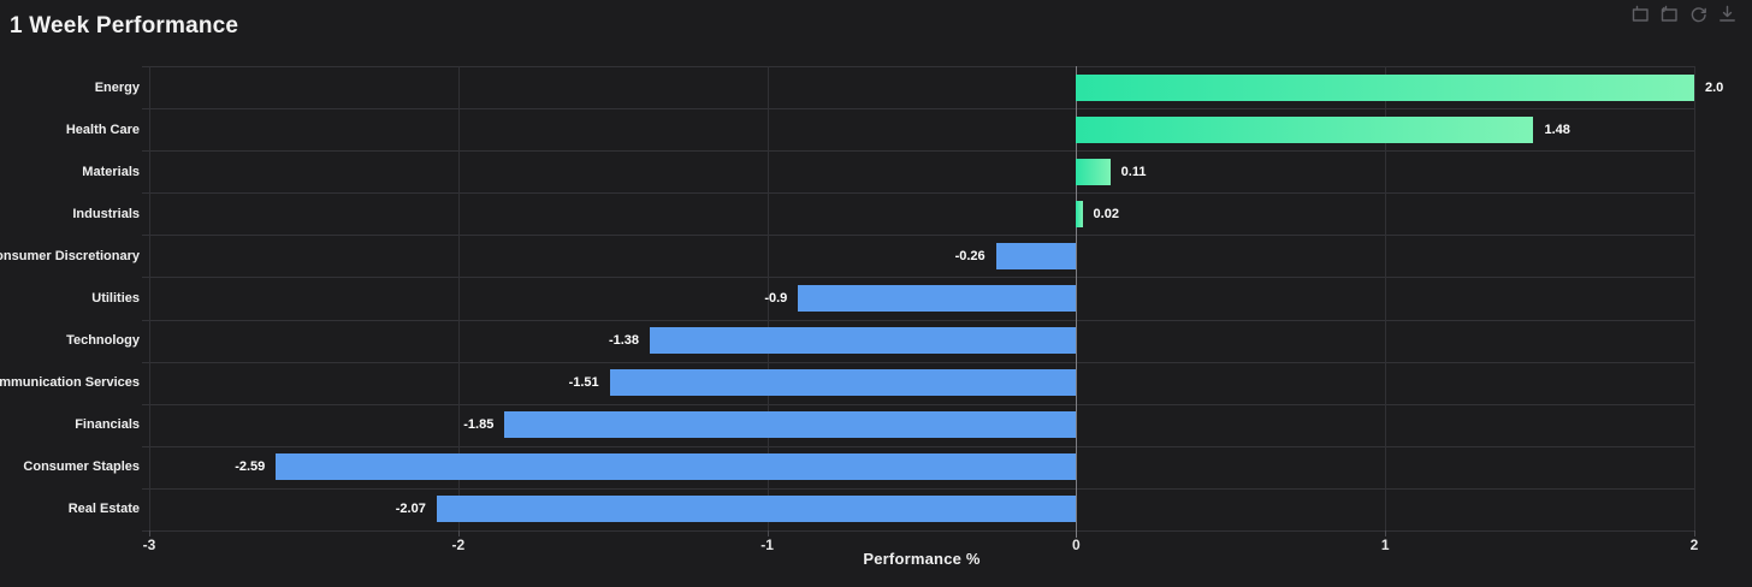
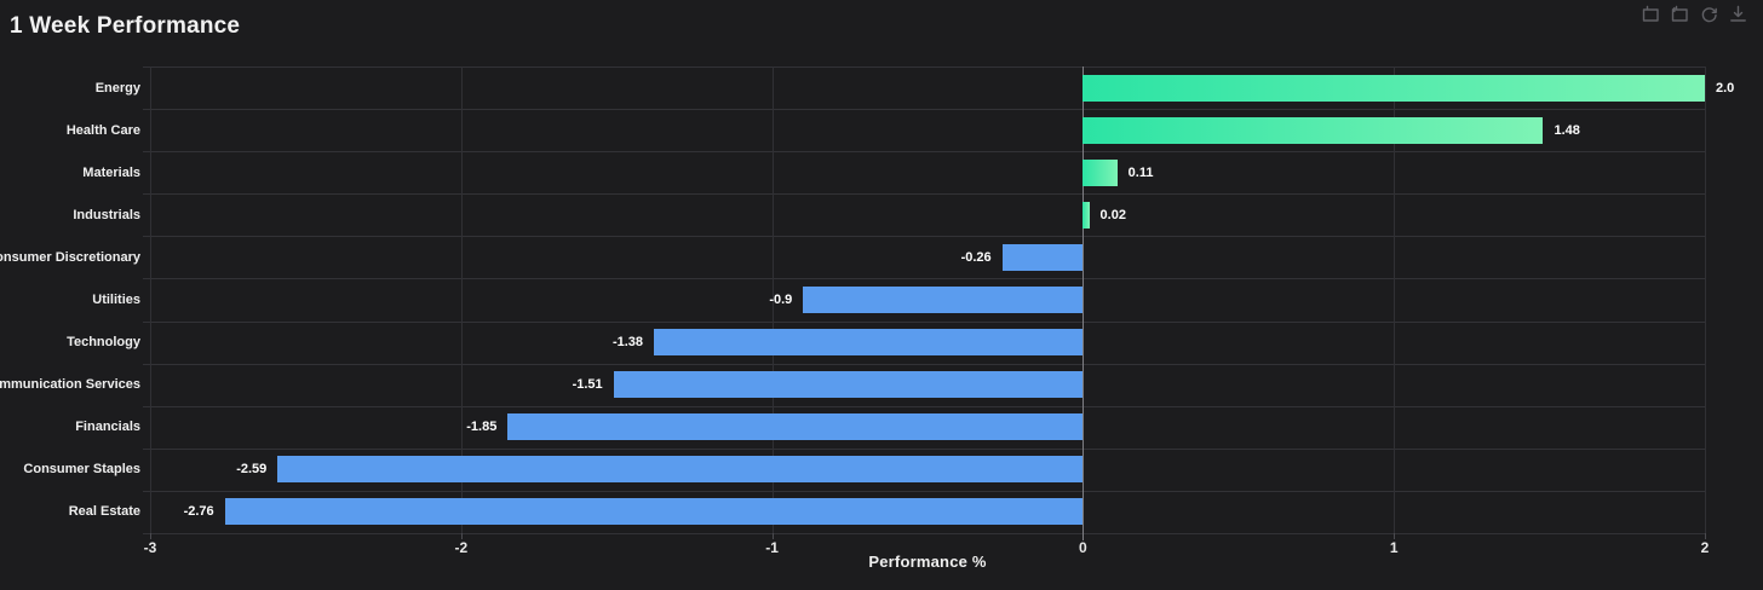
Real Estate: -2.07 -> -2.76
